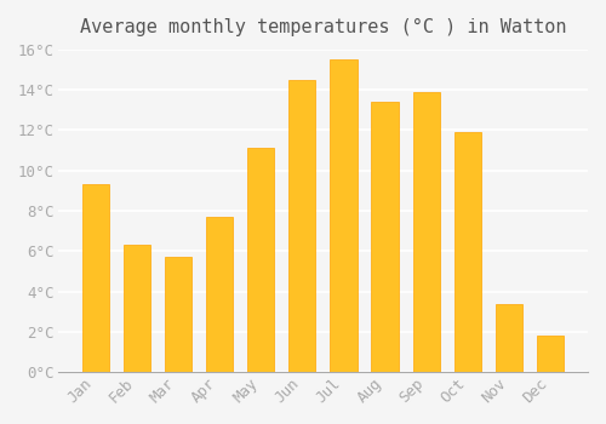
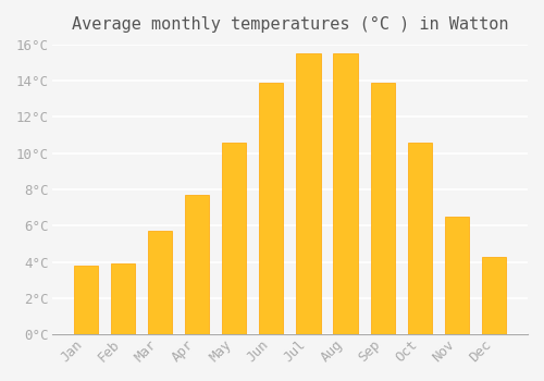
Jan: 9.3°C -> 3.8°C
Feb: 6.3°C -> 3.9°C
May: 11.1°C -> 10.6°C
Jun: 14.5°C -> 13.9°C
Aug: 13.4°C -> 15.5°C
Oct: 11.9°C -> 10.6°C
Nov: 3.4°C -> 6.5°C
Dec: 1.8°C -> 4.3°C
